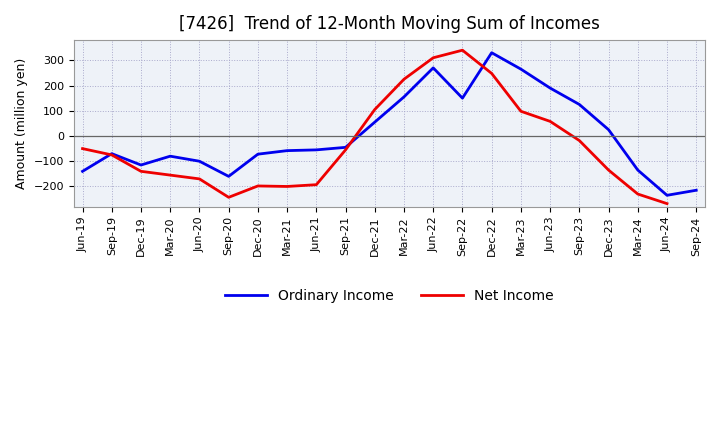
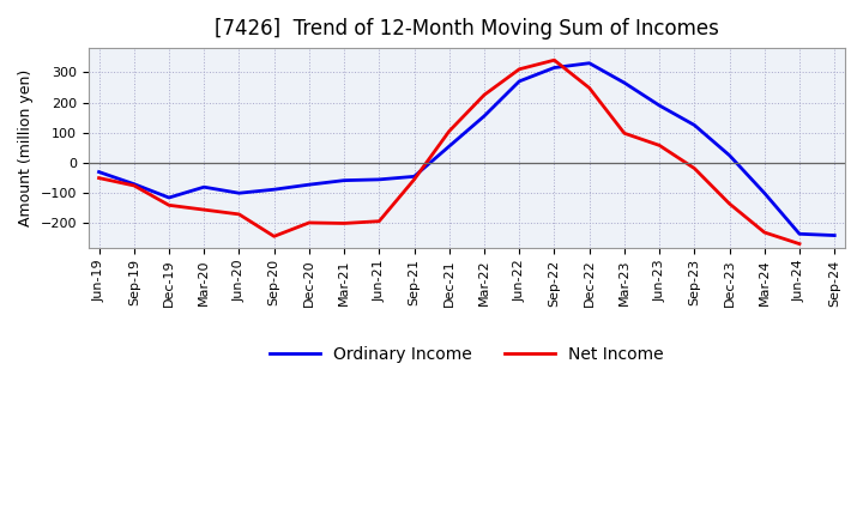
Ordinary Income/Jun-19: -140 -> -30
Ordinary Income/Sep-20: -160 -> -88
Ordinary Income/Sep-22: 150 -> 315
Ordinary Income/Mar-24: -135 -> -100
Ordinary Income/Sep-24: -215 -> -240
